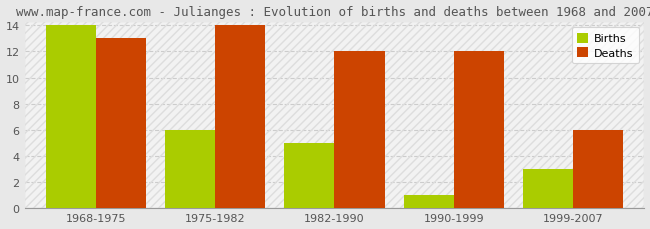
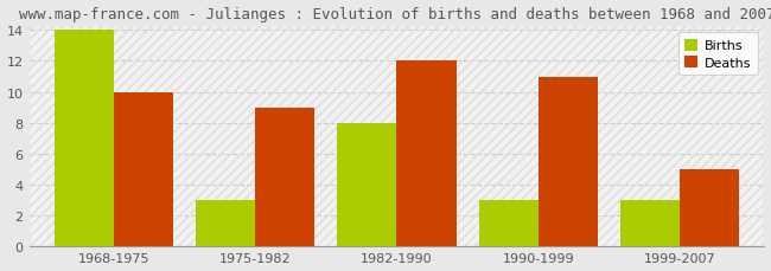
Deaths/1968-1975: 13 -> 10
Births/1975-1982: 6 -> 3
Deaths/1975-1982: 14 -> 9
Births/1982-1990: 5 -> 8
Births/1990-1999: 1 -> 3
Deaths/1990-1999: 12 -> 11
Deaths/1999-2007: 6 -> 5
